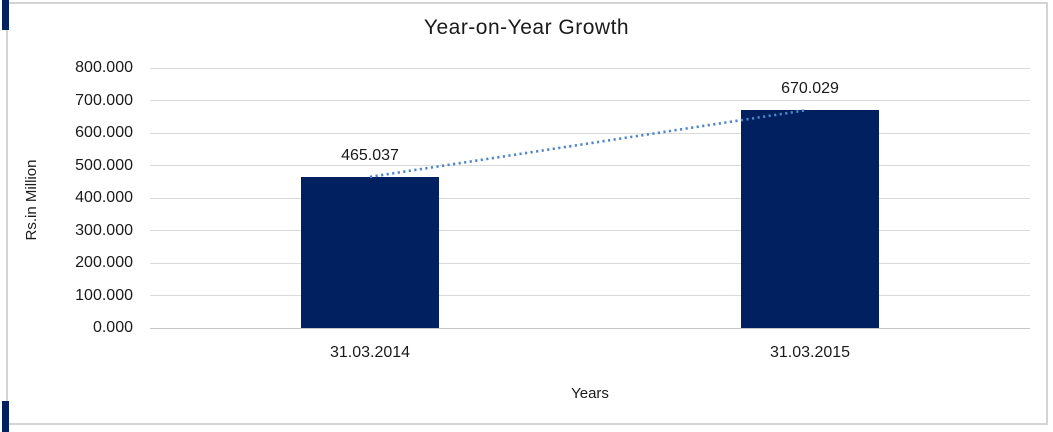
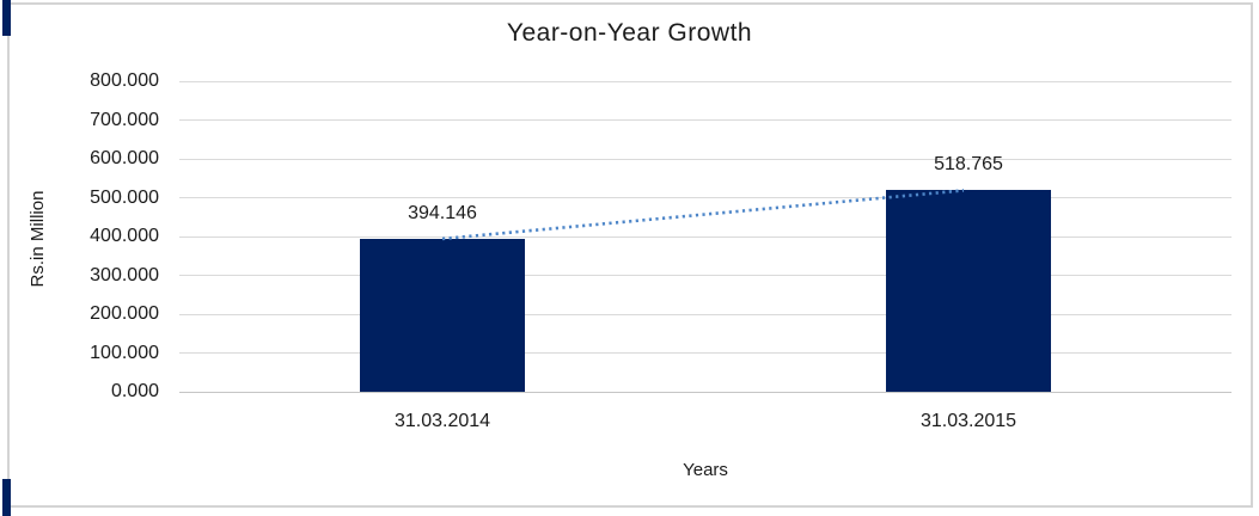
31.03.2014: 465.037 -> 394.146
31.03.2015: 670.029 -> 518.765
